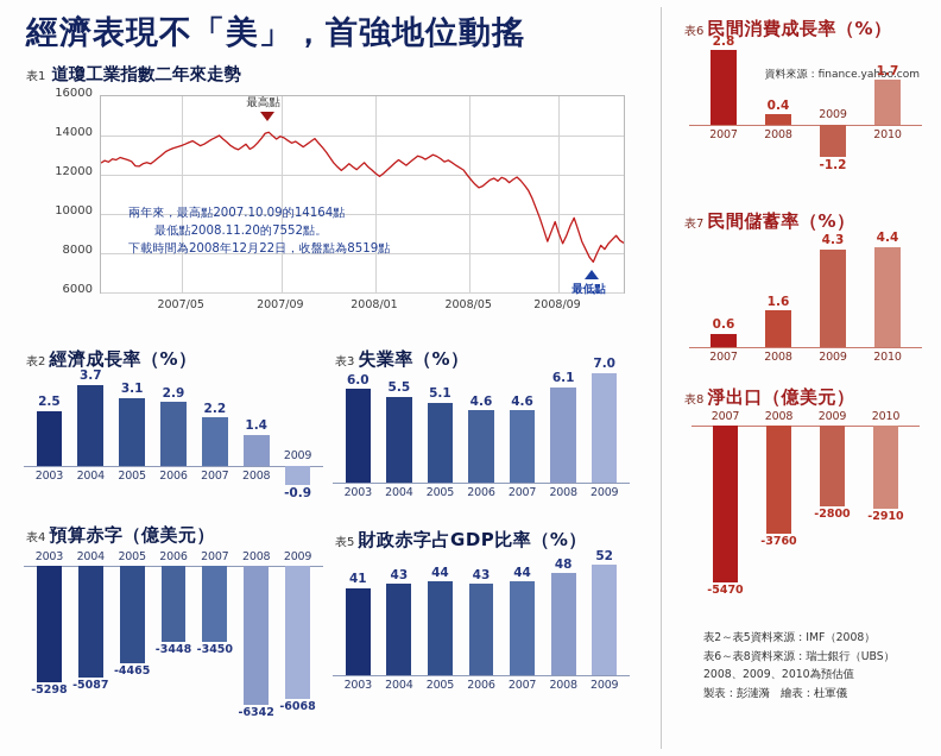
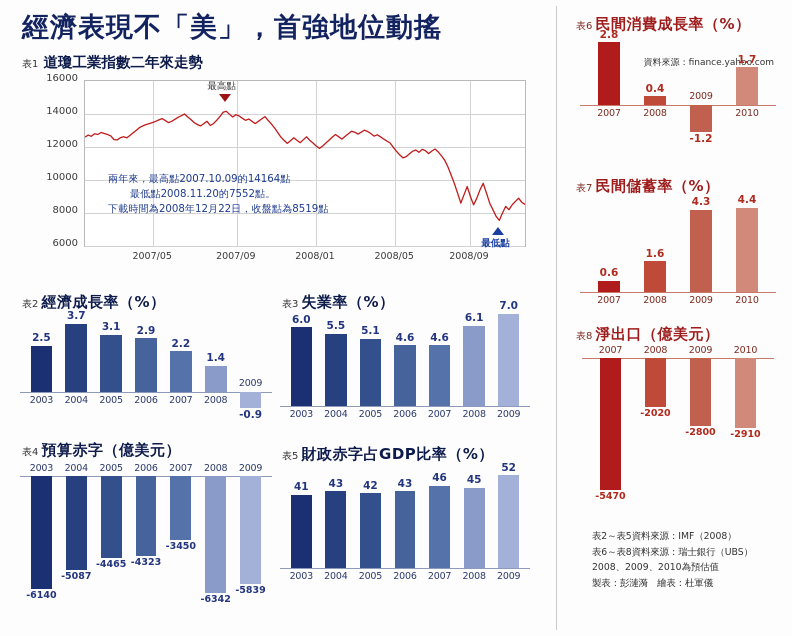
預算赤字/2003: -5298 -> -6140
預算赤字/2006: -3448 -> -4323
預算赤字/2009: -6068 -> -5839
財政赤字占GDP比率/2005: 44 -> 42
財政赤字占GDP比率/2007: 44 -> 46
財政赤字占GDP比率/2008: 48 -> 45
淨出口/2008: -3760 -> -2020
